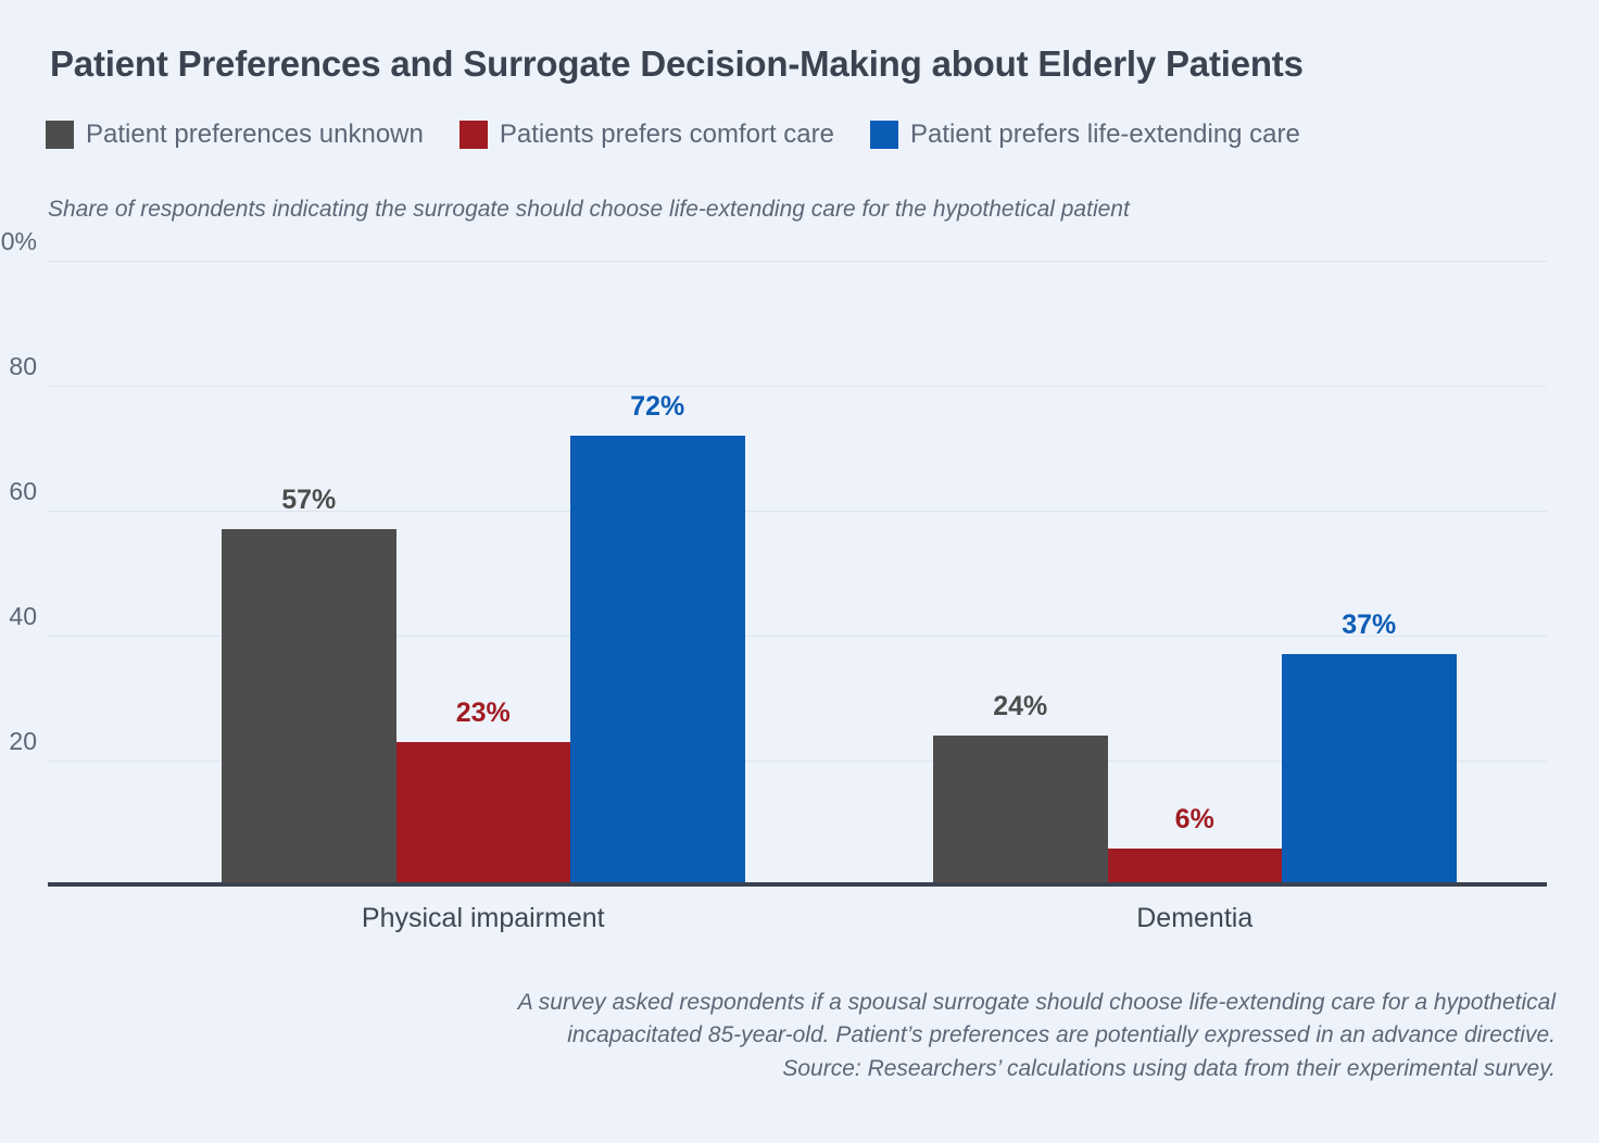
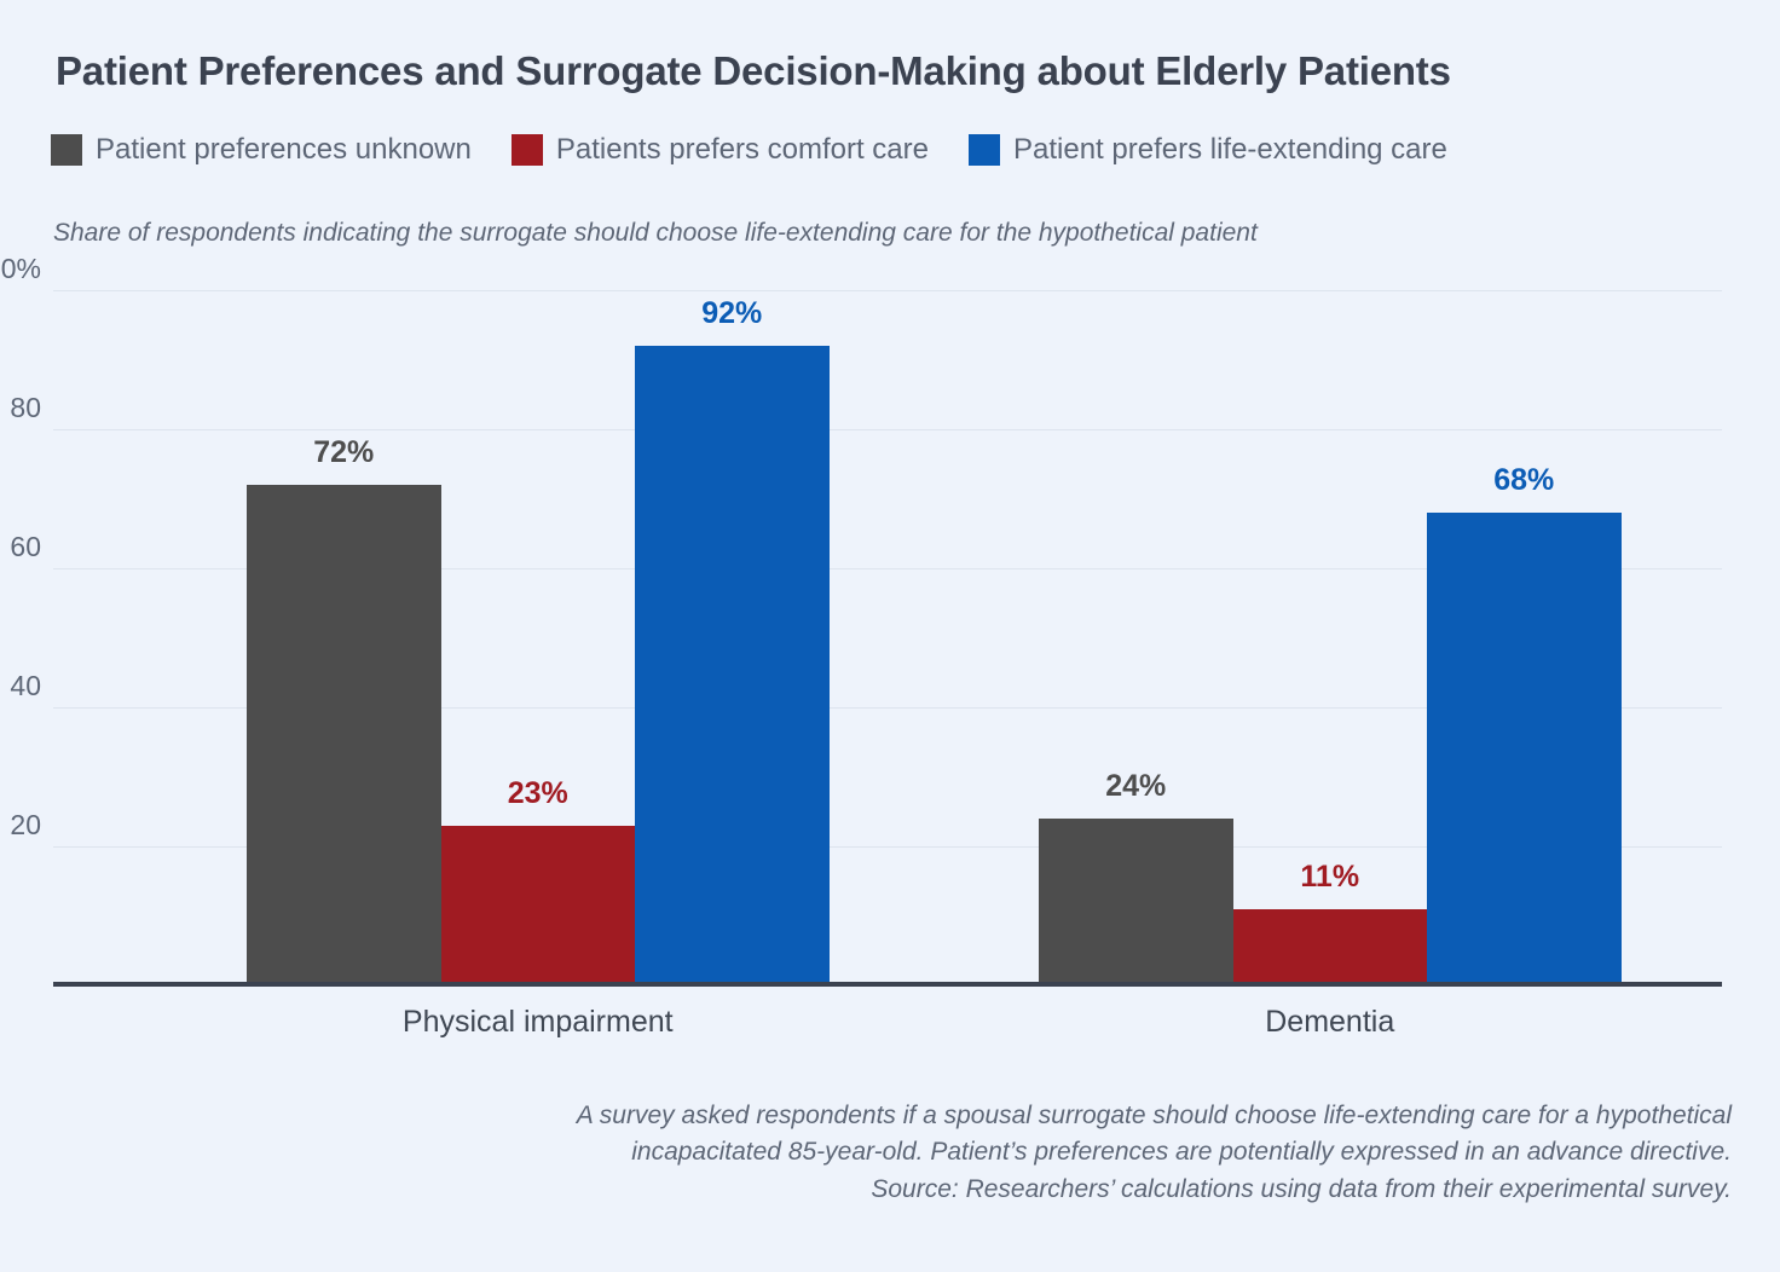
Patient preferences unknown/Physical impairment: 57% -> 72%
Patient prefers life-extending care/Physical impairment: 72% -> 92%
Patients prefers comfort care/Dementia: 6% -> 11%
Patient prefers life-extending care/Dementia: 37% -> 68%
